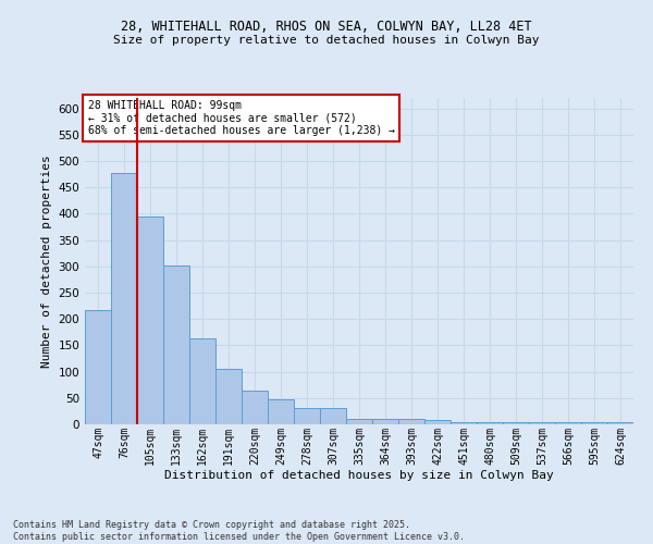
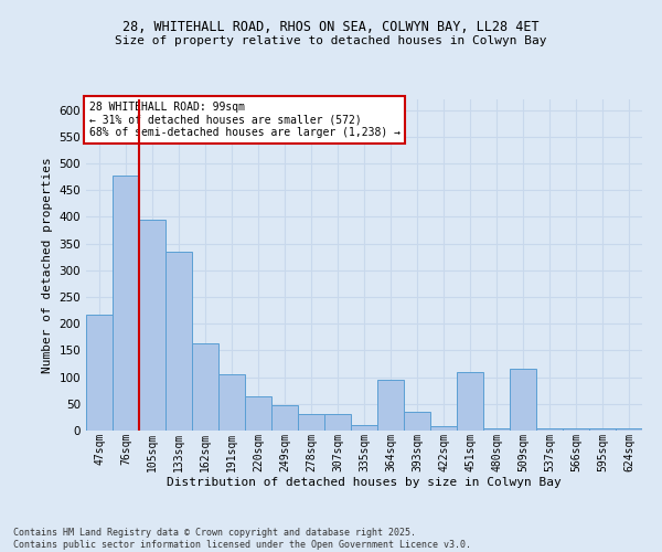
133sqm: 302 -> 335
364sqm: 10 -> 95
393sqm: 10 -> 35
451sqm: 5 -> 110
509sqm: 5 -> 115
